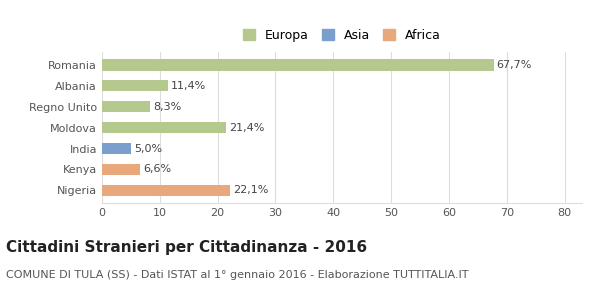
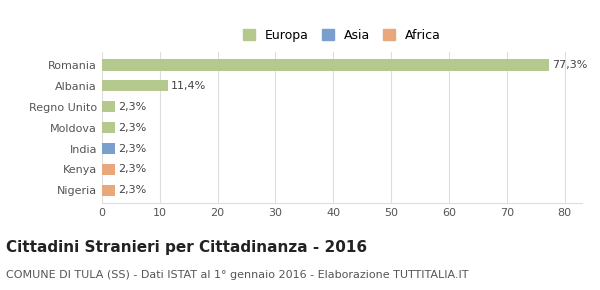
Romania: 67,7% -> 77,3%
Regno Unito: 8,3% -> 2,3%
Moldova: 21,4% -> 2,3%
India: 5,0% -> 2,3%
Kenya: 6,6% -> 2,3%
Nigeria: 22,1% -> 2,3%
